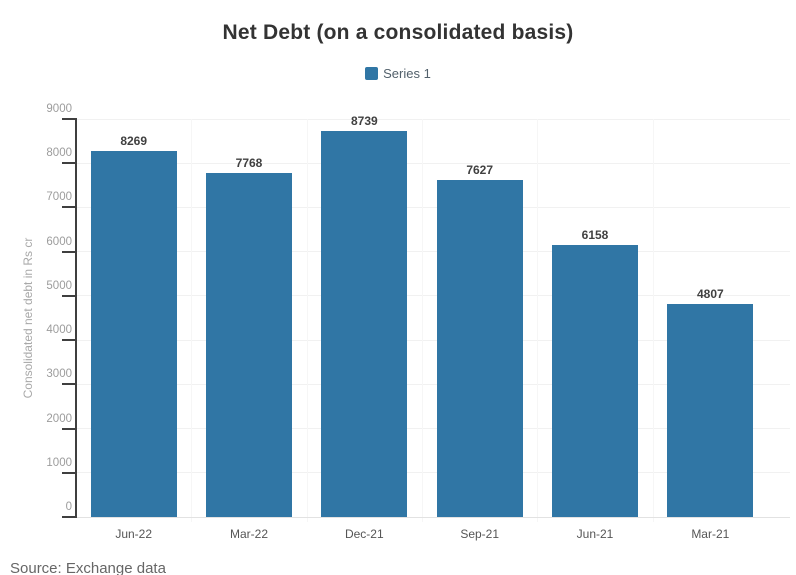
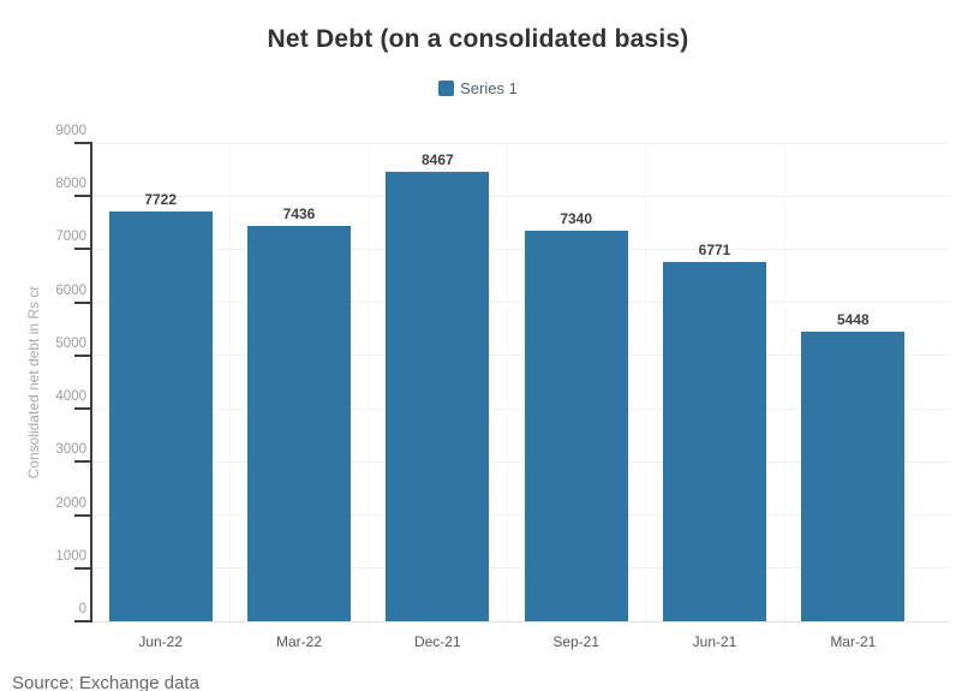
Jun-22: 8269 -> 7722
Mar-22: 7768 -> 7436
Dec-21: 8739 -> 8467
Sep-21: 7627 -> 7340
Jun-21: 6158 -> 6771
Mar-21: 4807 -> 5448
